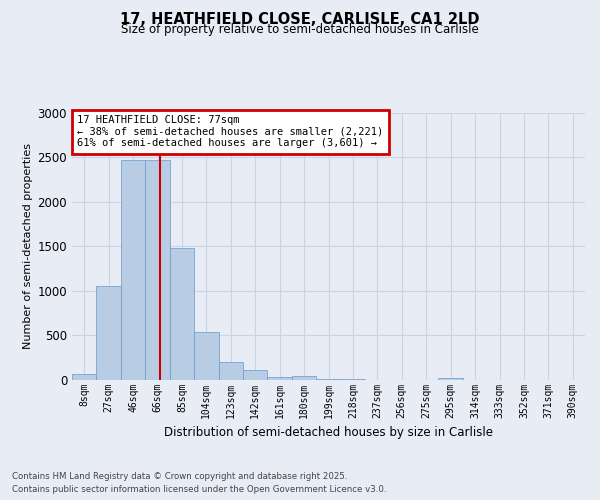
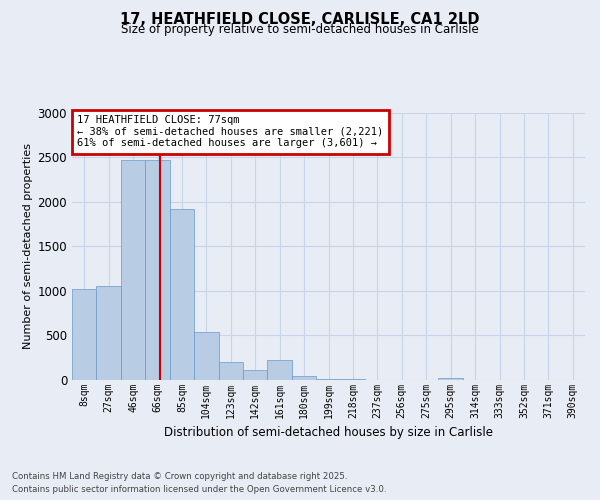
8sqm: 60 -> 1020
85sqm: 1480 -> 1920
161sqm: 30 -> 220
